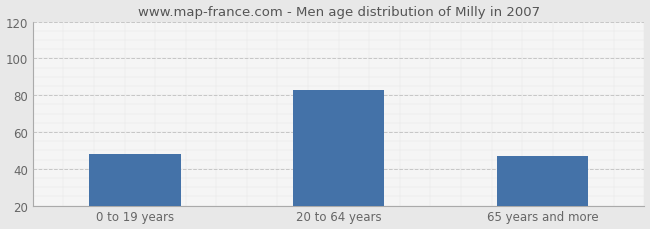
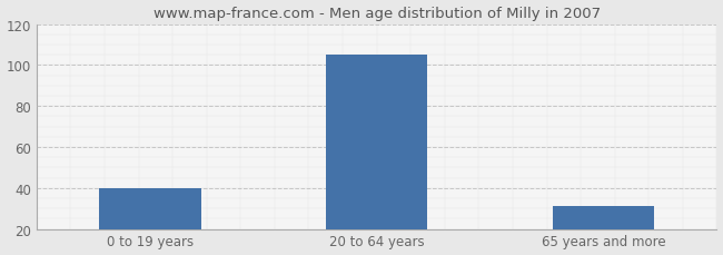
0 to 19 years: 48 -> 40
20 to 64 years: 83 -> 105
65 years and more: 47 -> 31
